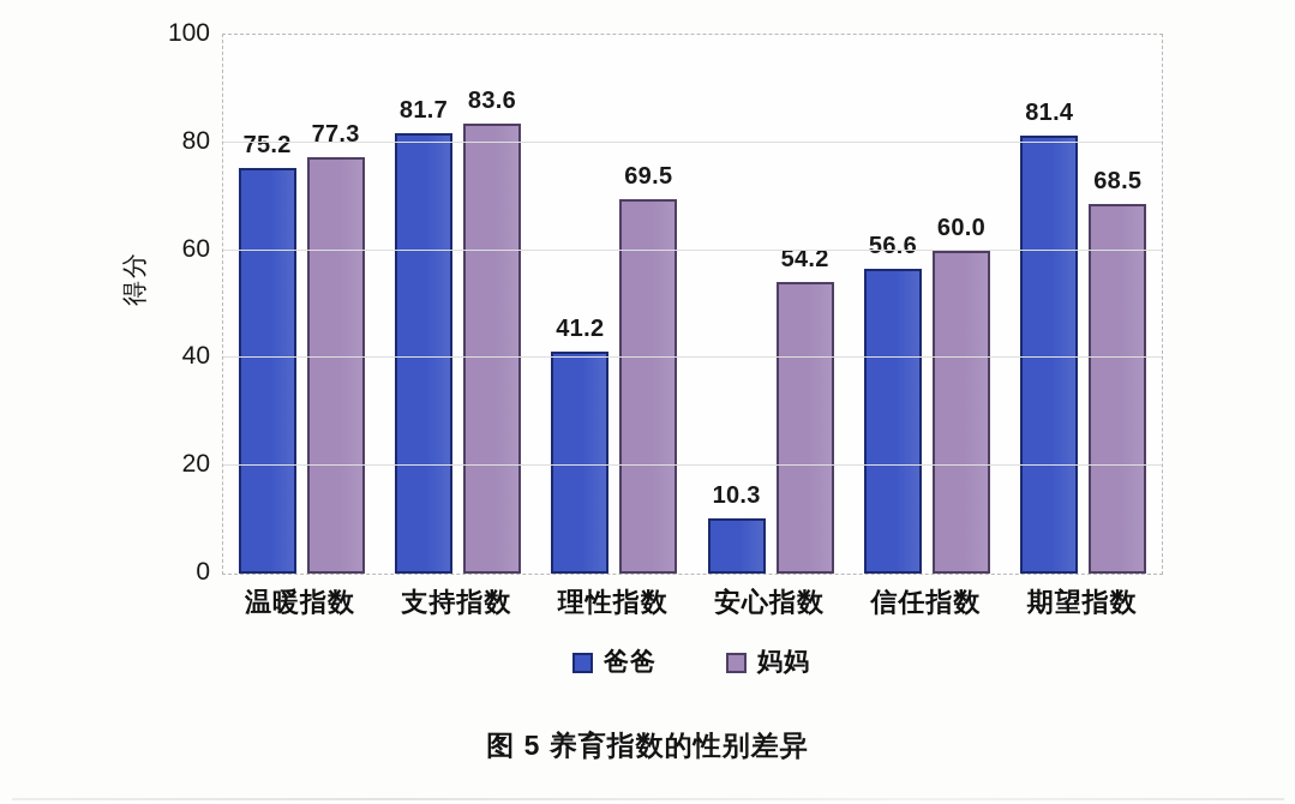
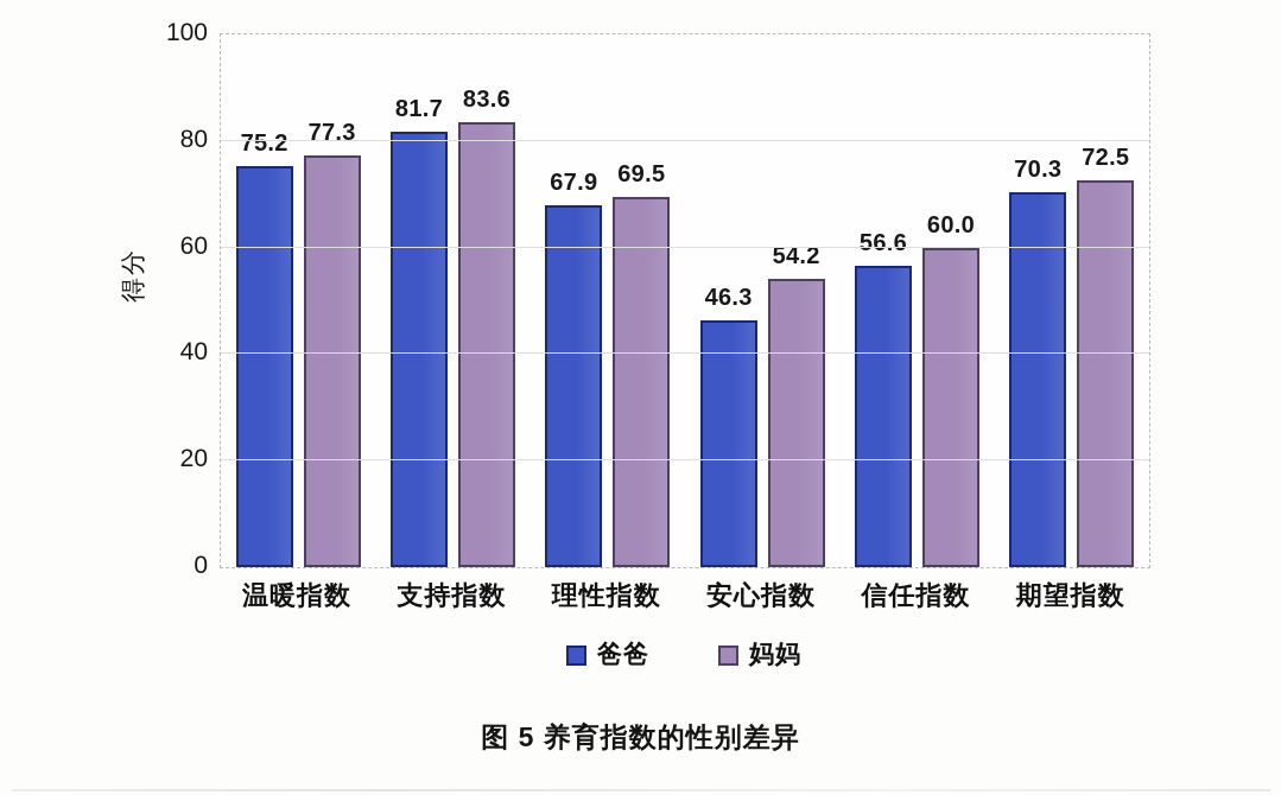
爸爸/理性指数: 41.2 -> 67.9
爸爸/安心指数: 10.3 -> 46.3
爸爸/期望指数: 81.4 -> 70.3
妈妈/期望指数: 68.5 -> 72.5
